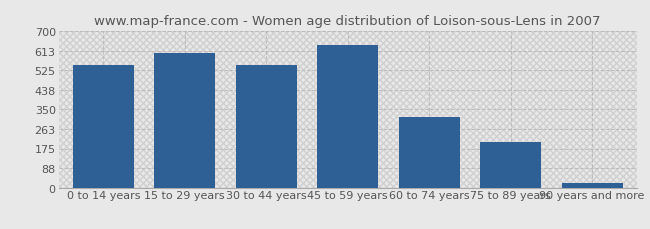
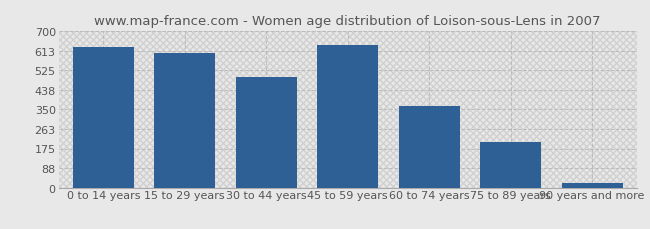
0 to 14 years: 547 -> 630
30 to 44 years: 549 -> 495
60 to 74 years: 318 -> 365
